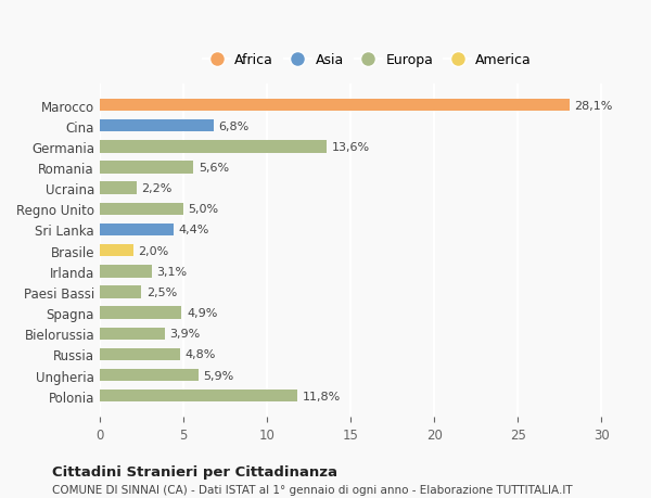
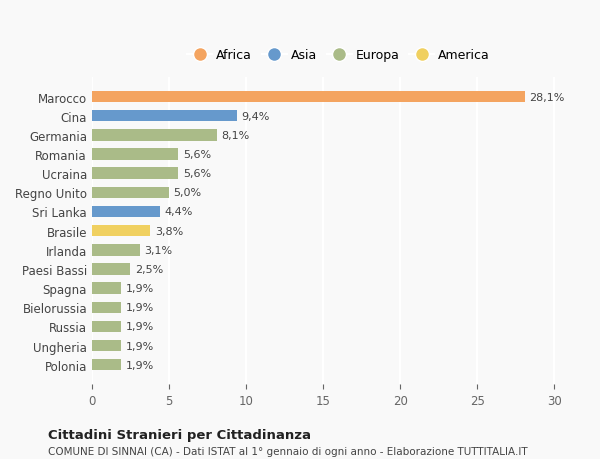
Cina: 6,8% -> 9,4%
Germania: 13,6% -> 8,1%
Ucraina: 2,2% -> 5,6%
Brasile: 2,0% -> 3,8%
Spagna: 4,9% -> 1,9%
Bielorussia: 3,9% -> 1,9%
Russia: 4,8% -> 1,9%
Ungheria: 5,9% -> 1,9%
Polonia: 11,8% -> 1,9%
